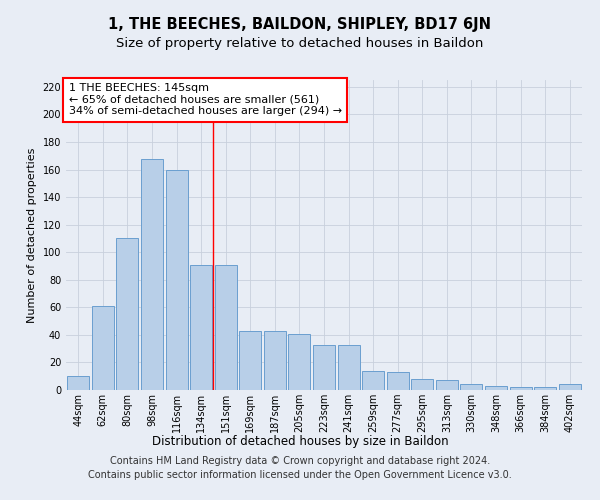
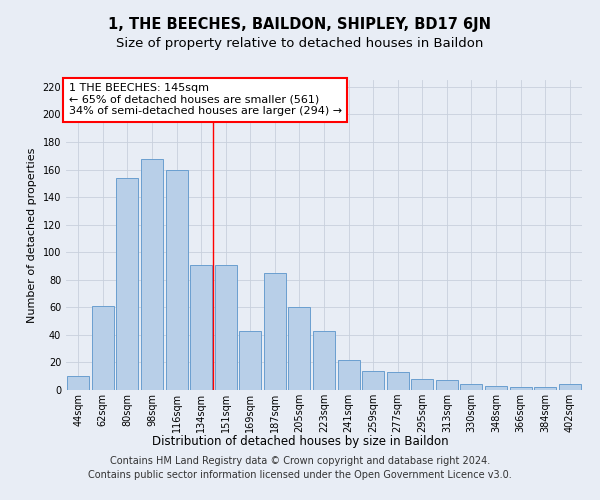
80sqm: 110 -> 154
187sqm: 43 -> 85
205sqm: 41 -> 60
223sqm: 33 -> 43
241sqm: 33 -> 22
